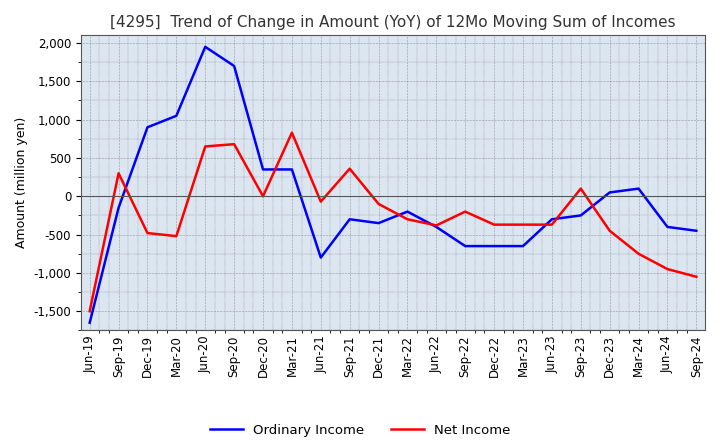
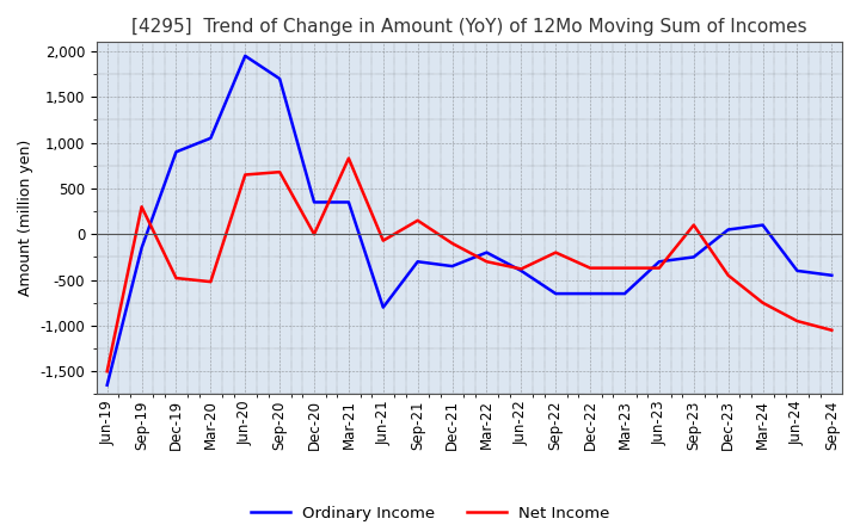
Net Income/Sep-21: 360 -> 150
